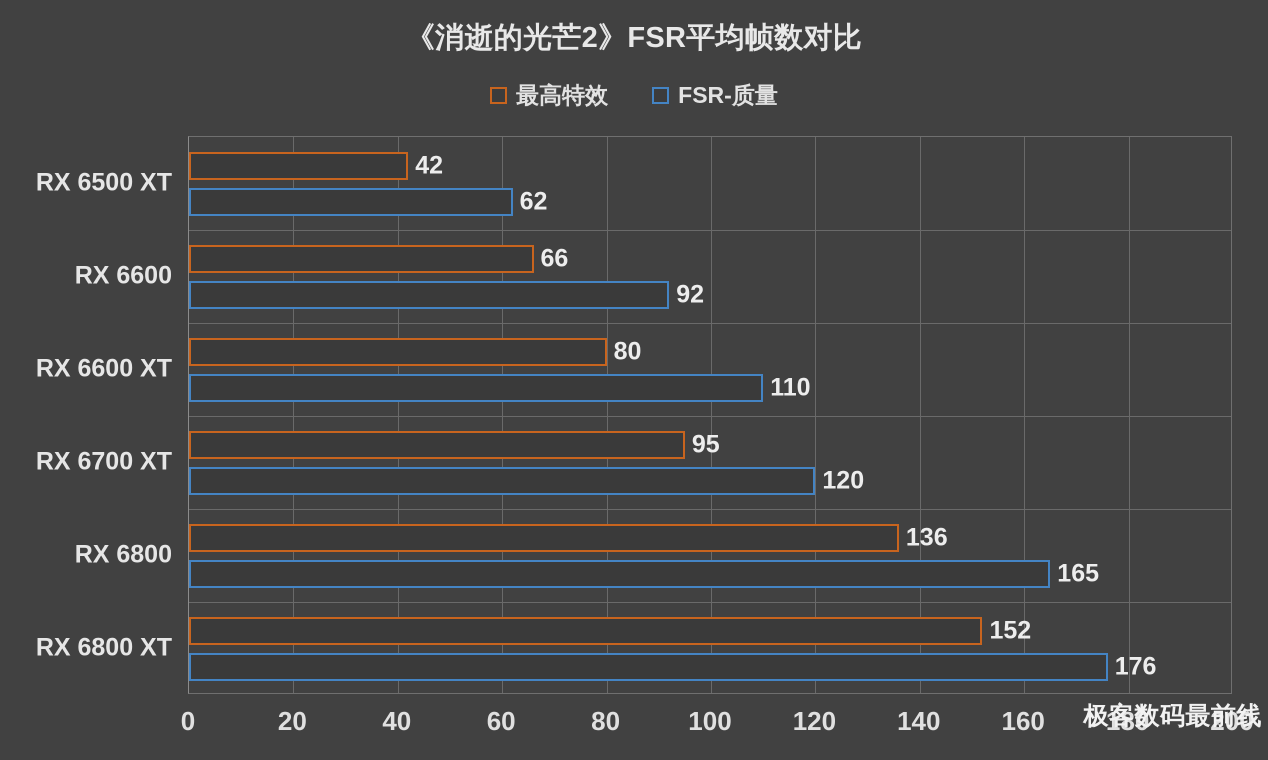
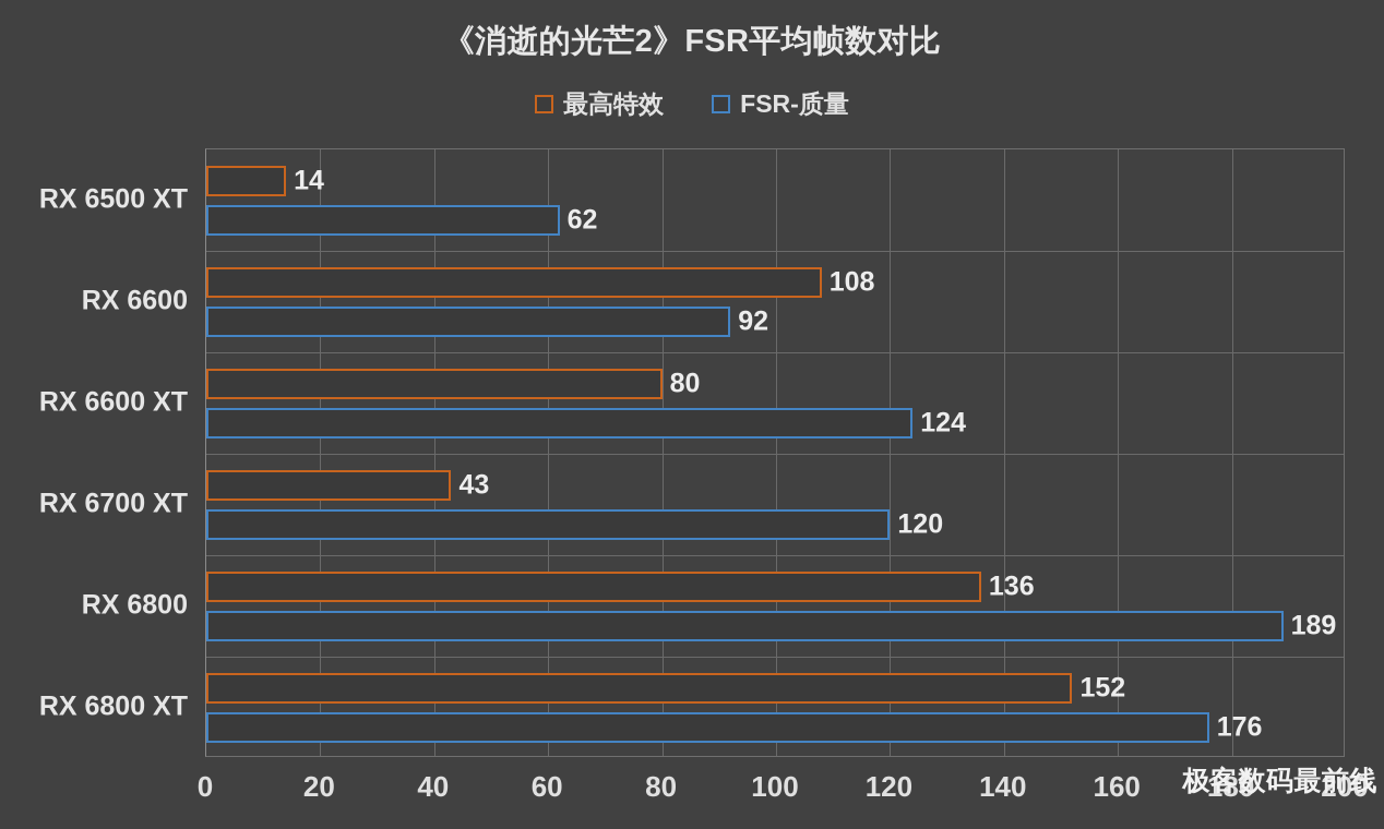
最高特效/RX 6500 XT: 42 -> 14
最高特效/RX 6600: 66 -> 108
FSR-质量/RX 6600 XT: 110 -> 124
最高特效/RX 6700 XT: 95 -> 43
FSR-质量/RX 6800: 165 -> 189
